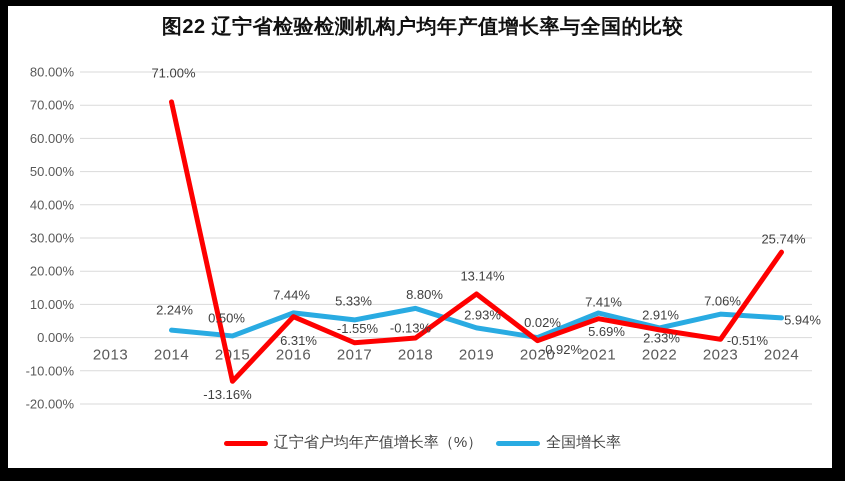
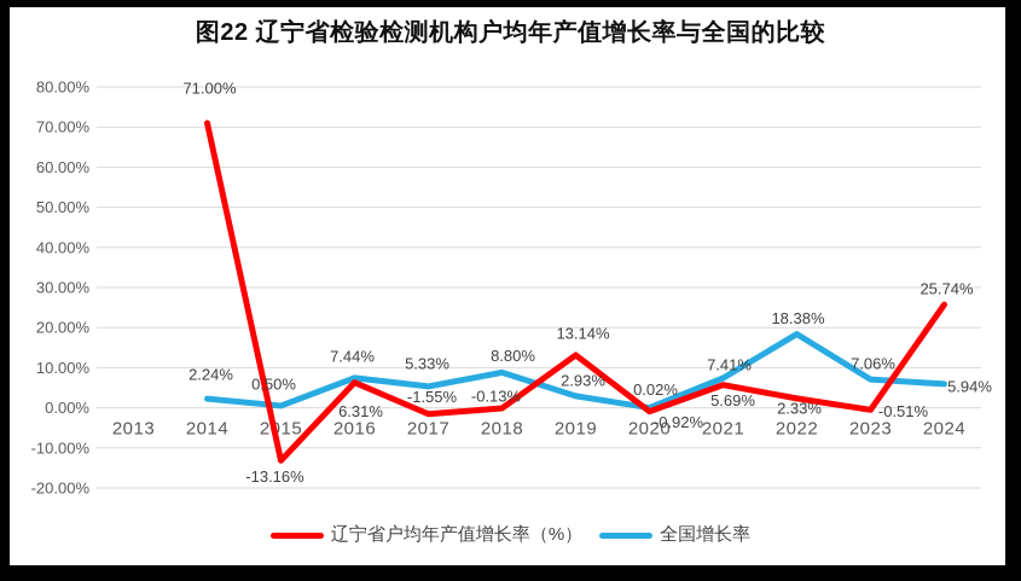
全国增长率/2022: 2.91% -> 18.38%
